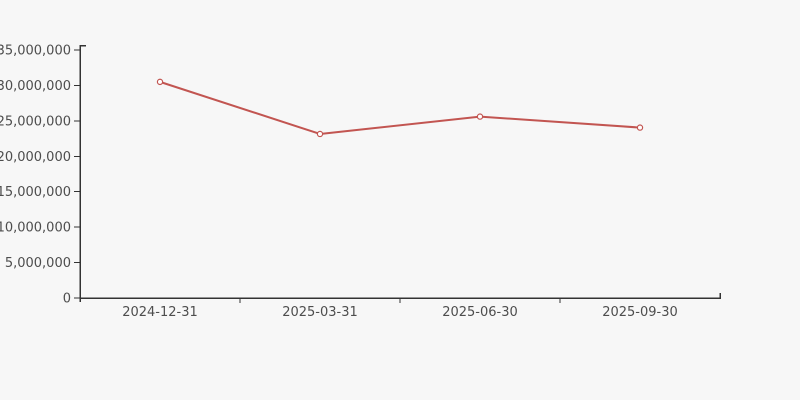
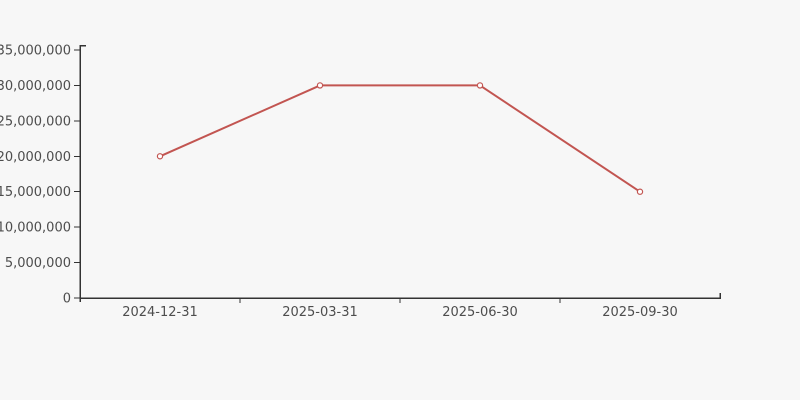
2024-12-31: 30000000 -> 20000000
2025-03-31: 23000000 -> 30000000
2025-06-30: 26000000 -> 30000000
2025-09-30: 24000000 -> 15000000
